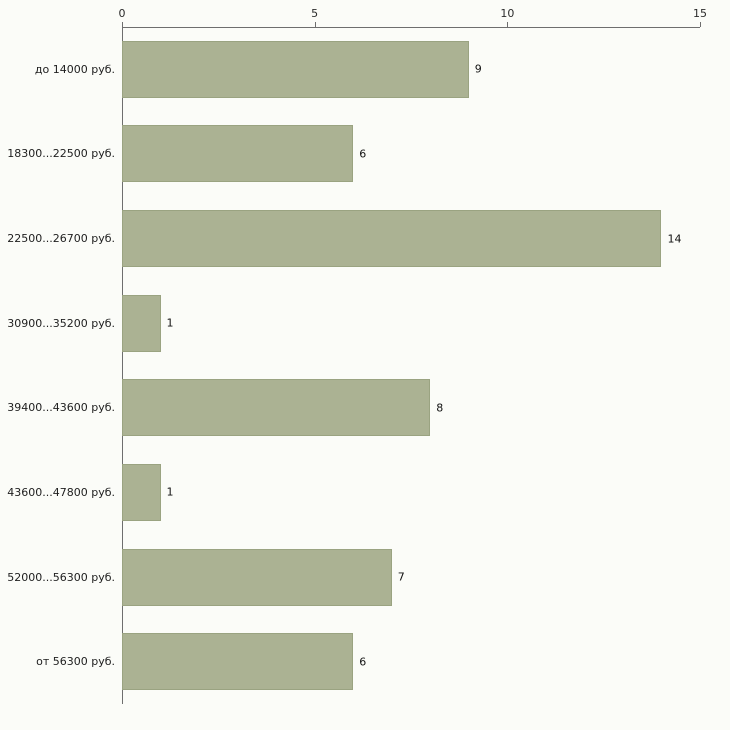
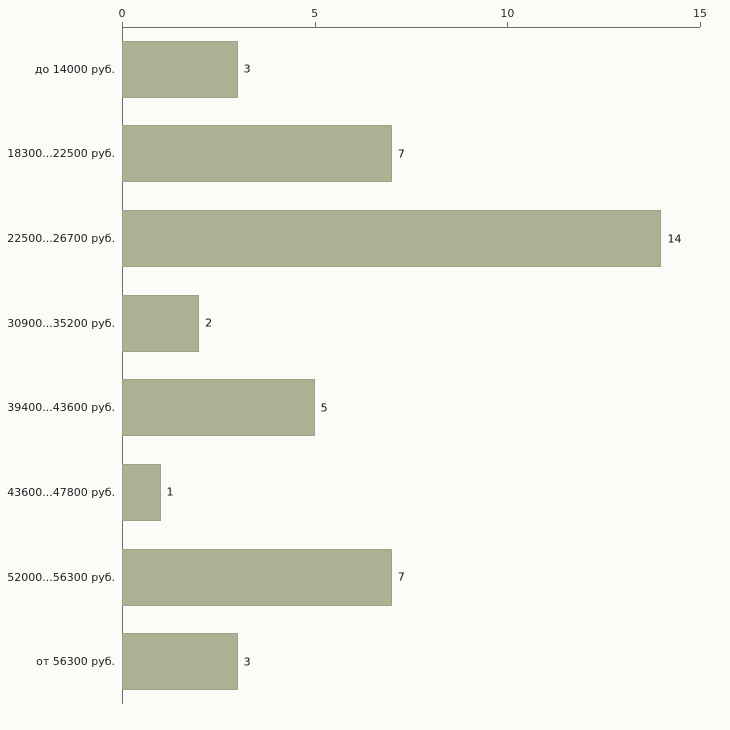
до 14000 руб.: 9 -> 3
18300...22500 руб.: 6 -> 7
30900...35200 руб.: 1 -> 2
39400...43600 руб.: 8 -> 5
от 56300 руб.: 6 -> 3
